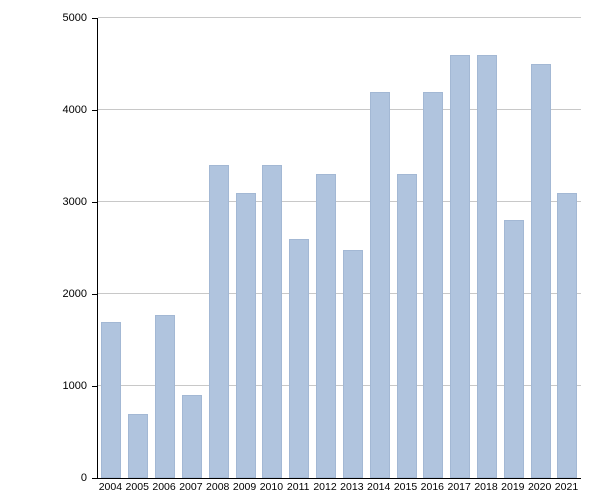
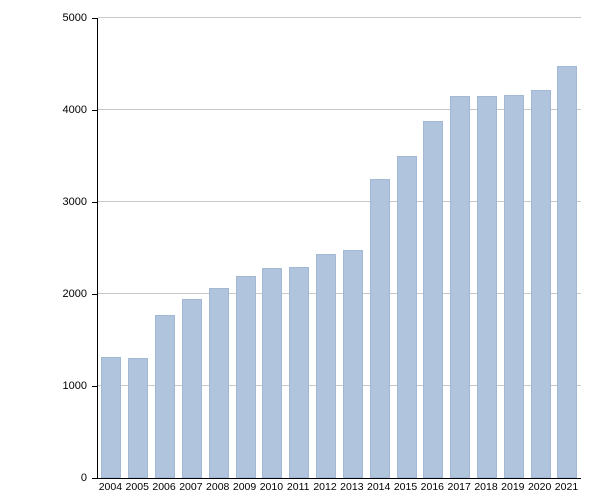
2004: 1700 -> 1300
2005: 700 -> 1300
2007: 900 -> 2000
2008: 3400 -> 2100
2009: 3100 -> 2200
2010: 3400 -> 2300
2011: 2600 -> 2300
2012: 3300 -> 2400
2014: 4200 -> 3200
2015: 3300 -> 3500
2016: 4200 -> 3900
2017: 4600 -> 4200
2018: 4600 -> 4200
2019: 2800 -> 4200
2020: 4500 -> 4200
2021: 3100 -> 4500
